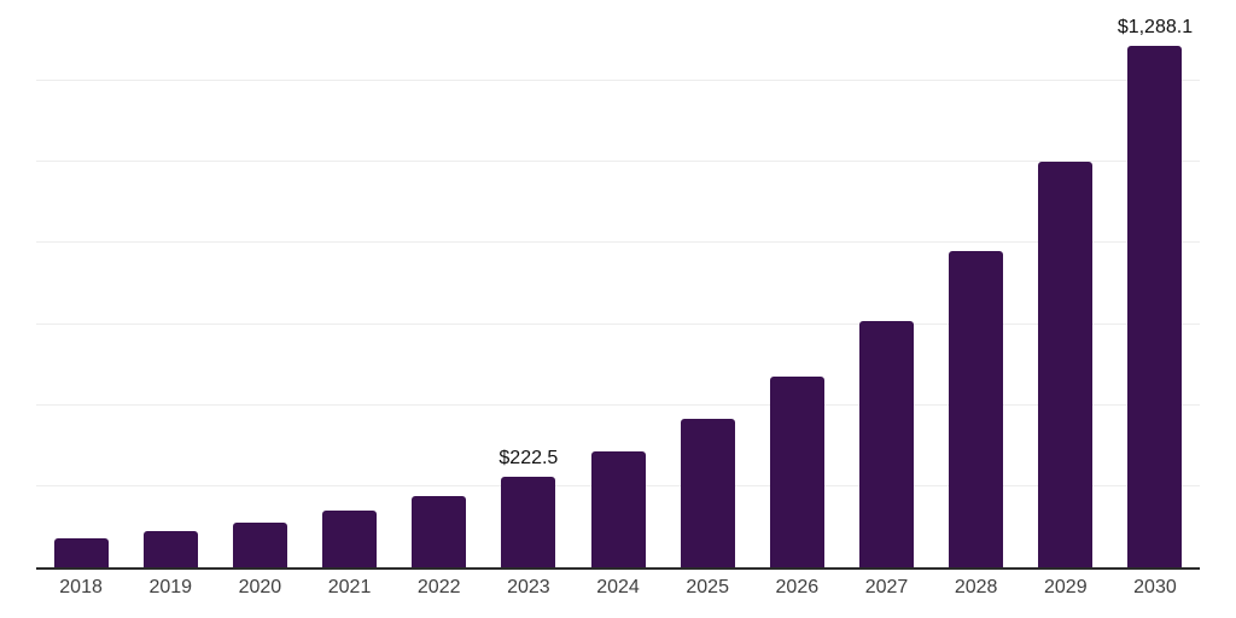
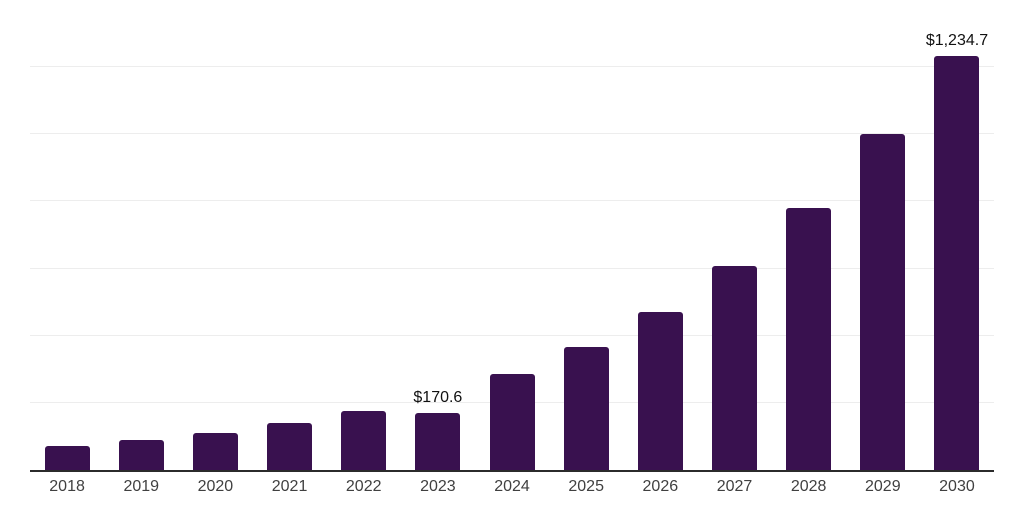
2023: $222.5 -> $170.6
2030: $1,288.1 -> $1,234.7
